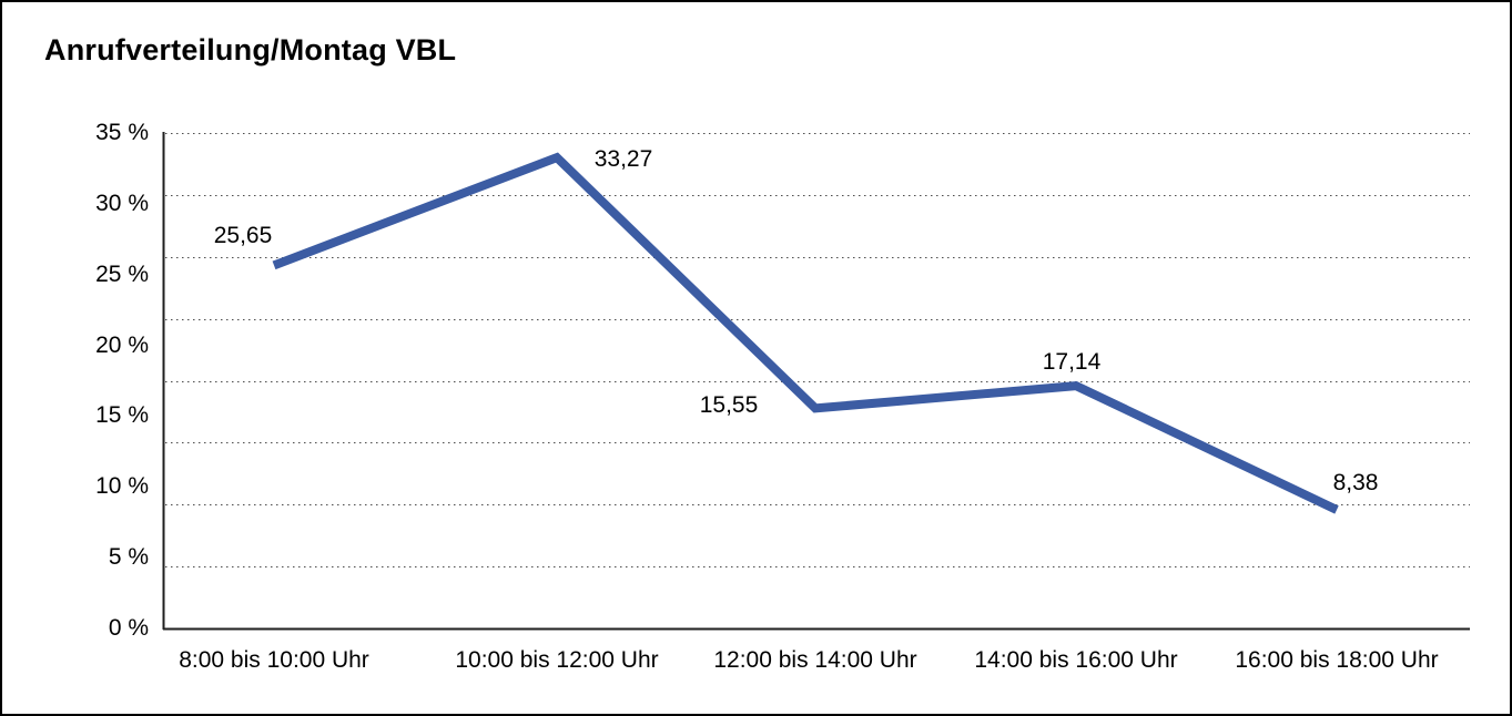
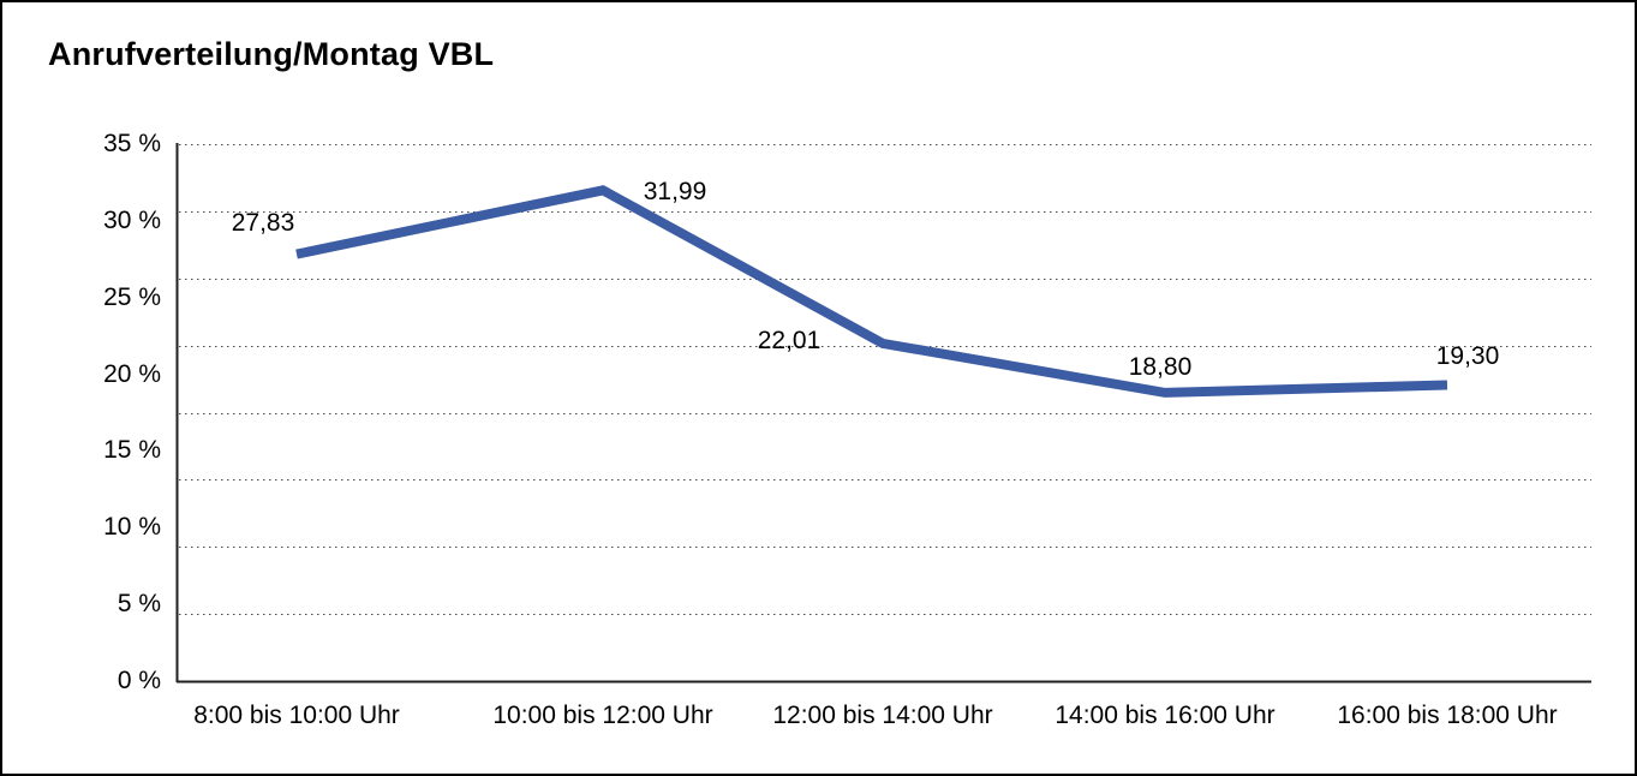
8:00 bis 10:00 Uhr: 25,65 -> 27,83
10:00 bis 12:00 Uhr: 33,27 -> 31,99
12:00 bis 14:00 Uhr: 15,55 -> 22,01
14:00 bis 16:00 Uhr: 17,14 -> 18,80
16:00 bis 18:00 Uhr: 8,38 -> 19,30
